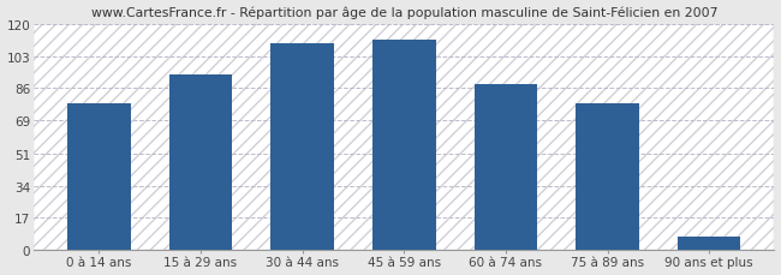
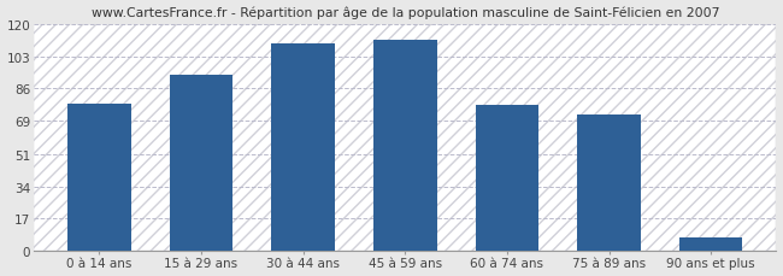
60 à 74 ans: 88 -> 77
75 à 89 ans: 78 -> 72
